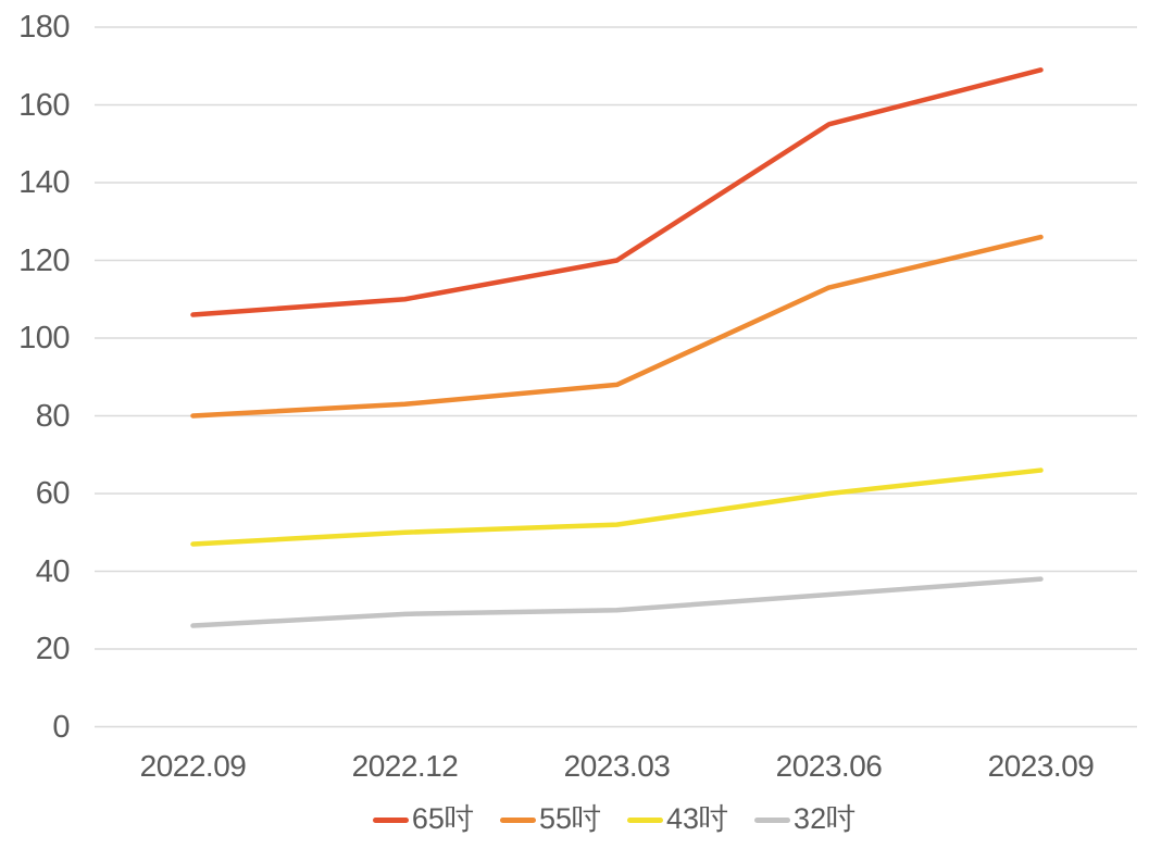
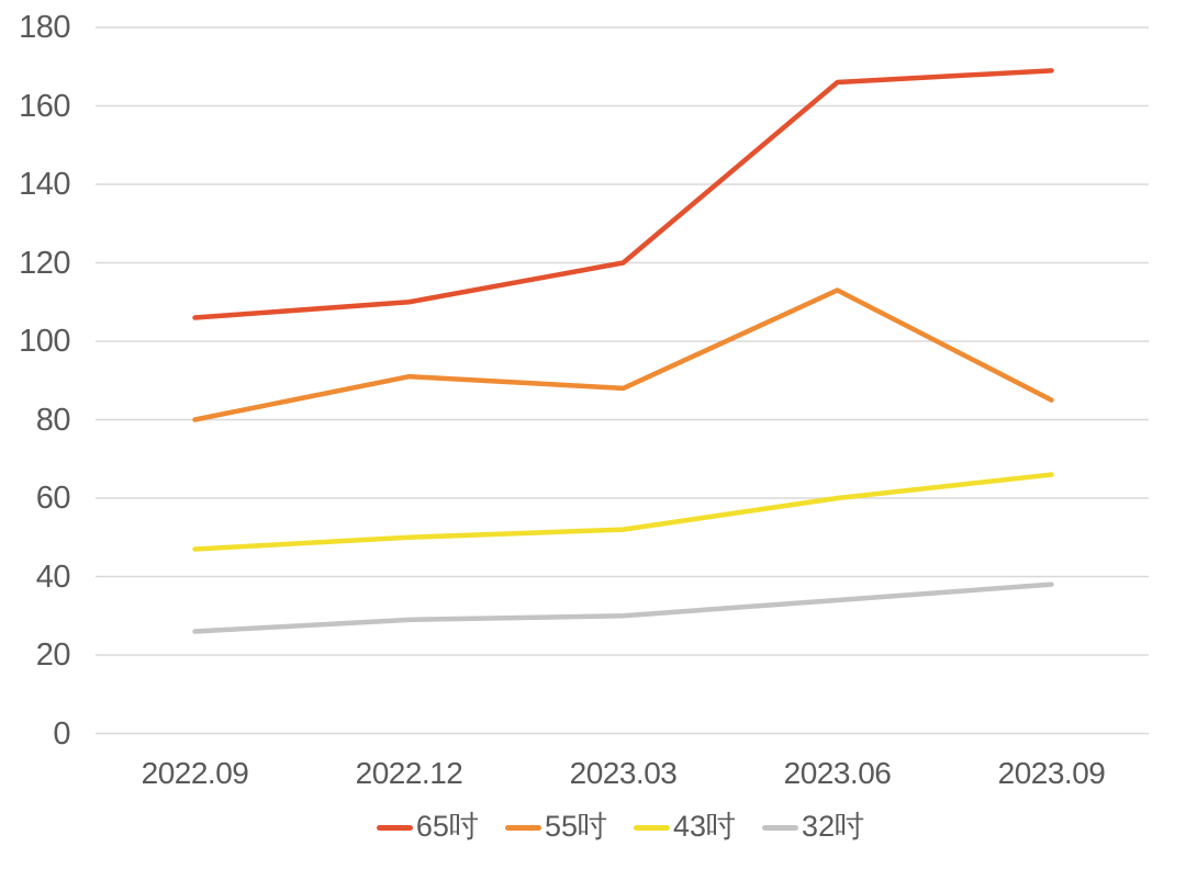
55吋/2022.12: 83 -> 91
65吋/2023.06: 155 -> 166
55吋/2023.09: 126 -> 85
